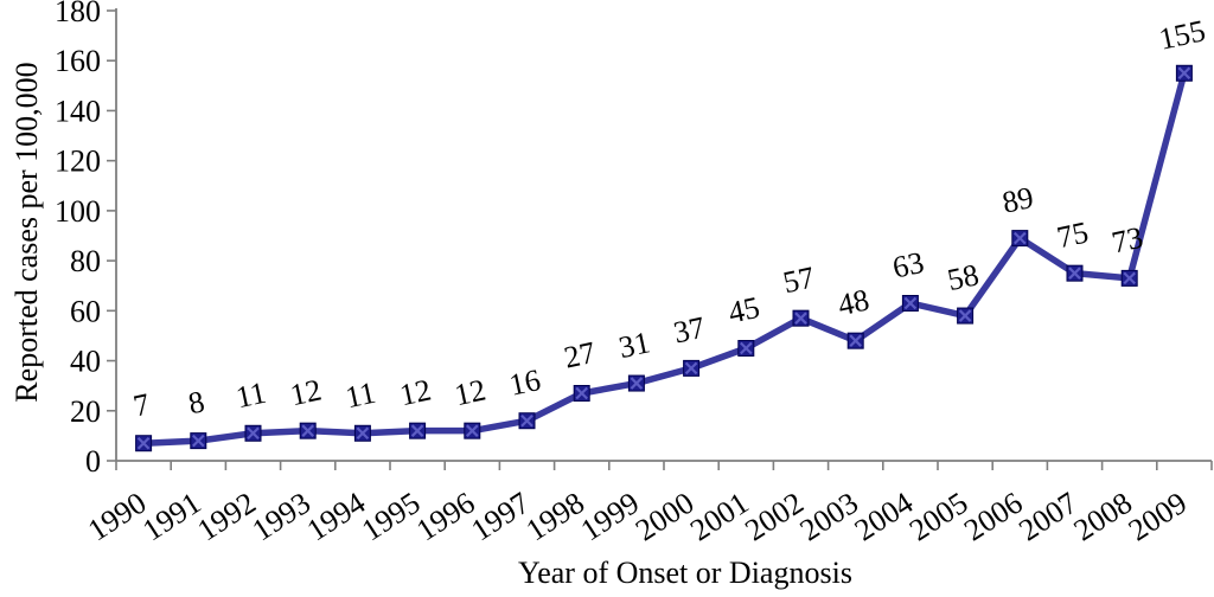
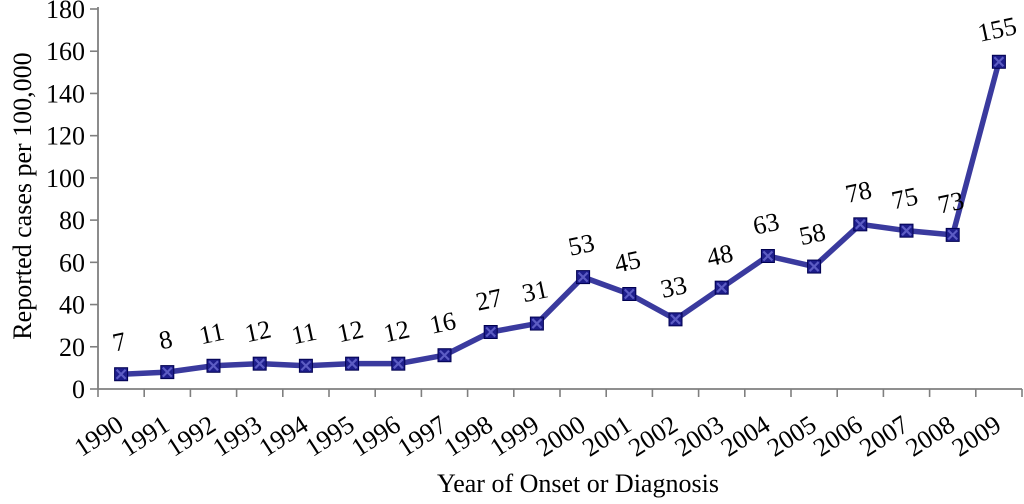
2000: 37 -> 53
2002: 57 -> 33
2006: 89 -> 78
